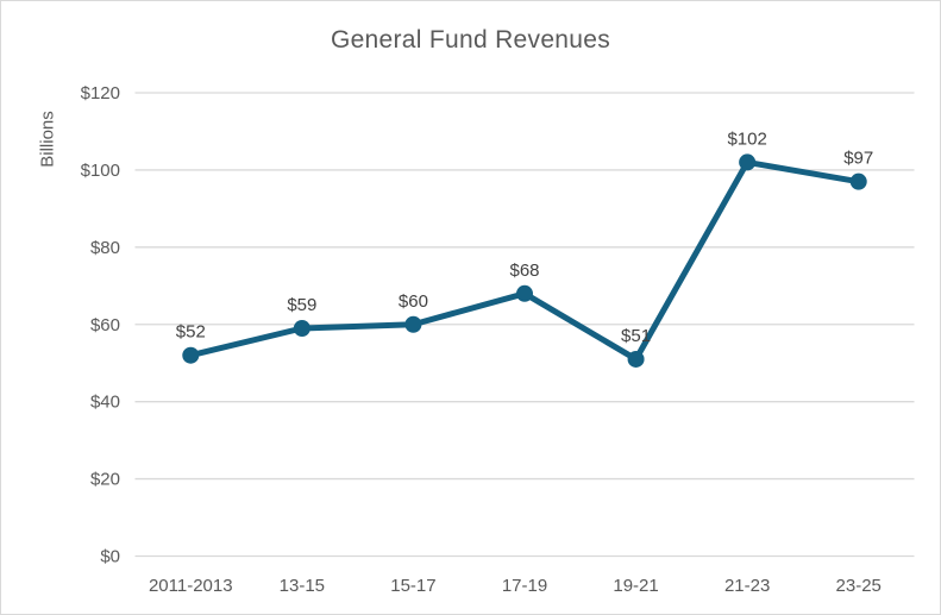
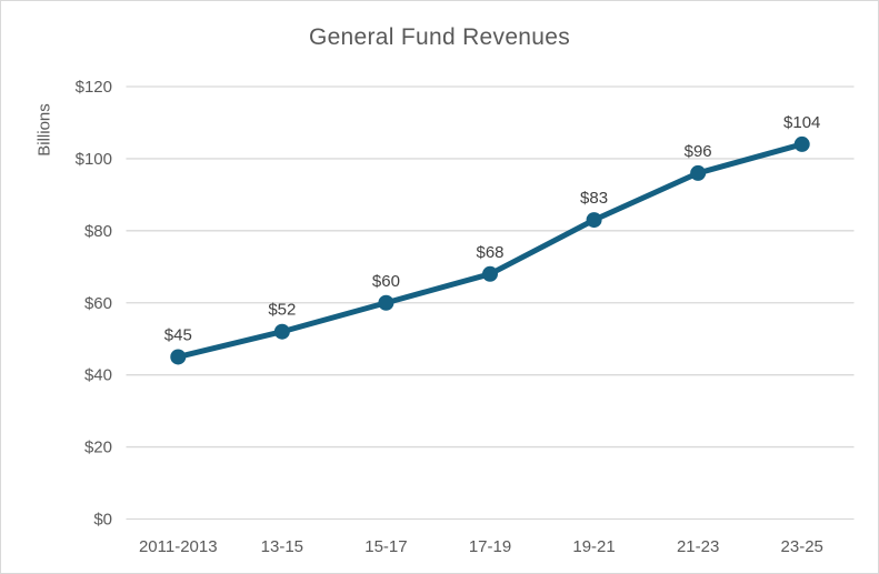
2011-2013: $52 -> $45
13-15: $59 -> $52
19-21: $51 -> $83
21-23: $102 -> $96
23-25: $97 -> $104
